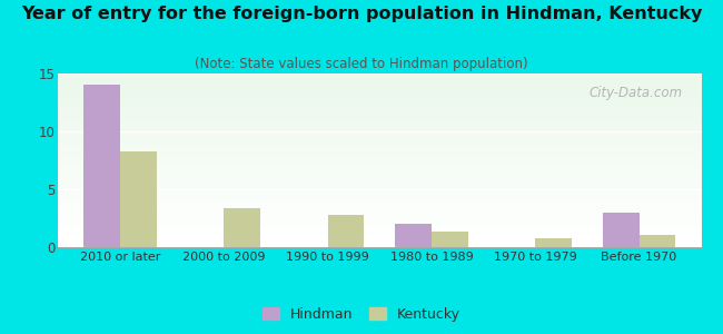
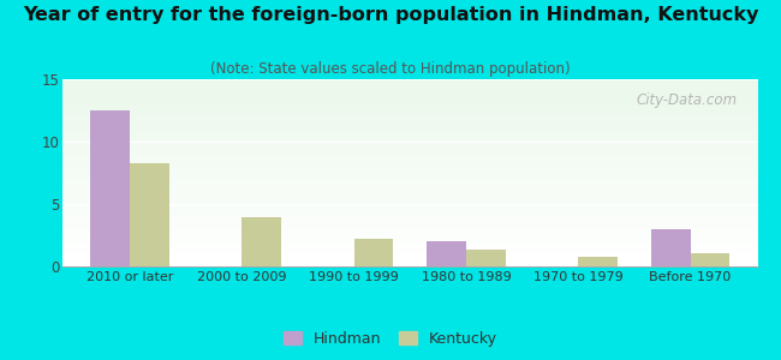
Hindman/2010 or later: 14.0 -> 12.5
Kentucky/2000 to 2009: 3.4 -> 3.9
Kentucky/1990 to 1999: 2.8 -> 2.2
